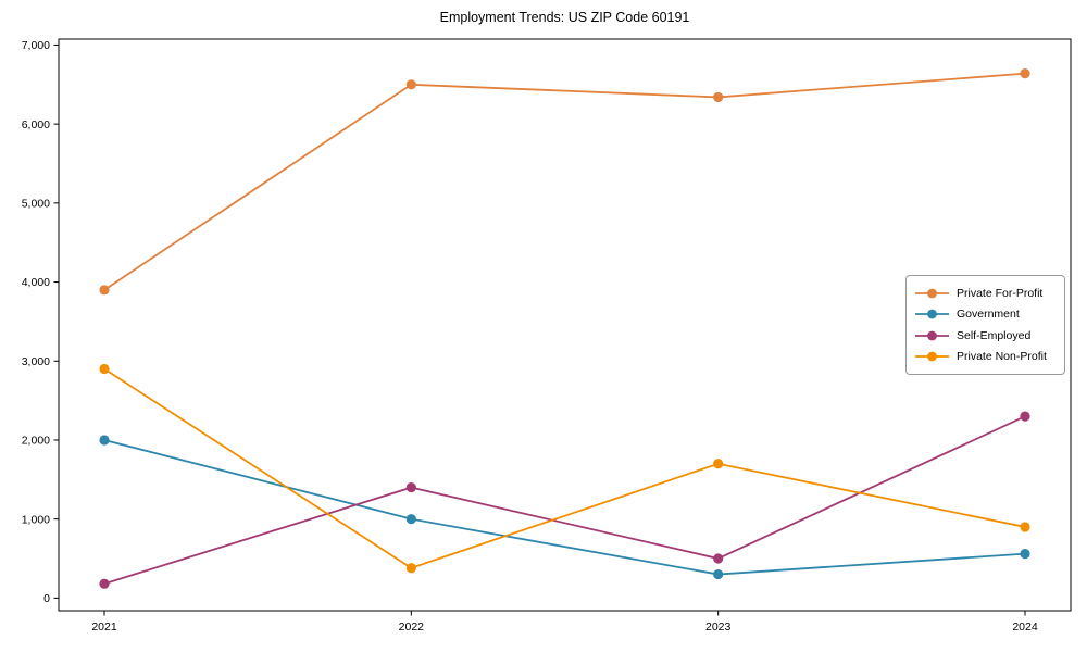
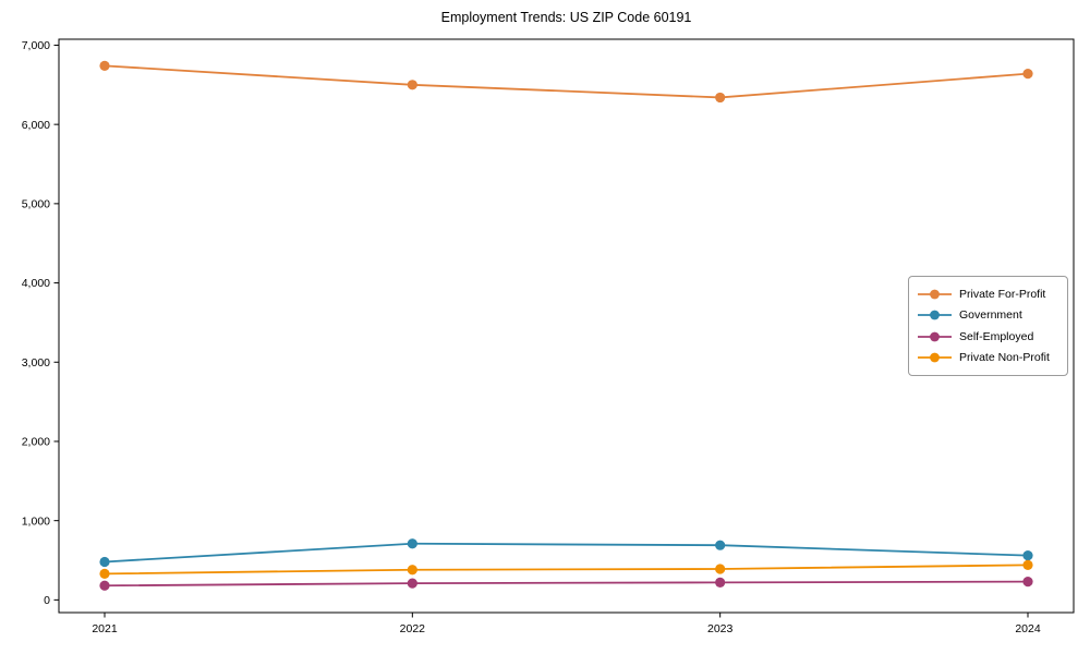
Private For-Profit/2021: 3900 -> 6700
Government/2021: 2000 -> 500
Private Non-Profit/2021: 2900 -> 300
Government/2022: 1000 -> 700
Self-Employed/2022: 1400 -> 200
Government/2023: 300 -> 700
Self-Employed/2023: 500 -> 200
Private Non-Profit/2023: 1700 -> 400
Self-Employed/2024: 2300 -> 200
Private Non-Profit/2024: 900 -> 400
